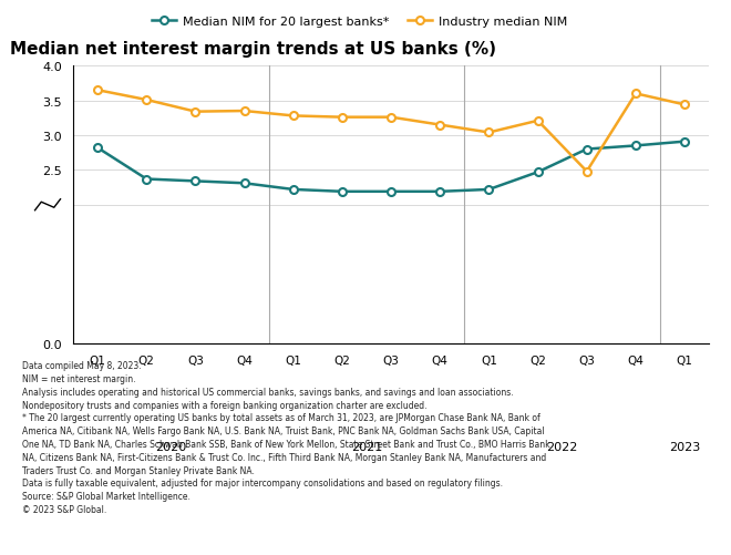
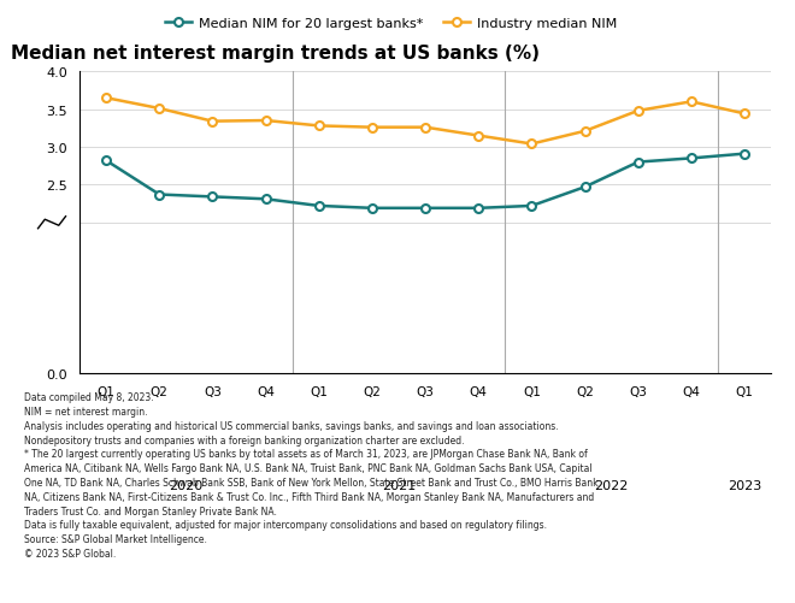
Industry median NIM/Q3: 2.48 -> 3.48
